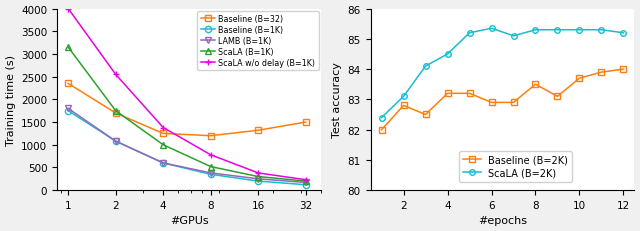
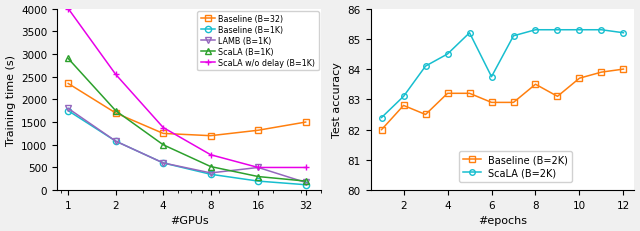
ScaLA (B=1K)/1: 3150 -> 2900
LAMB (B=1K)/16: 250 -> 500
ScaLA w/o delay (B=1K)/16: 380 -> 500
ScaLA w/o delay (B=1K)/32: 230 -> 500
ScaLA (B=2K)/6: 85.35 -> 83.75
